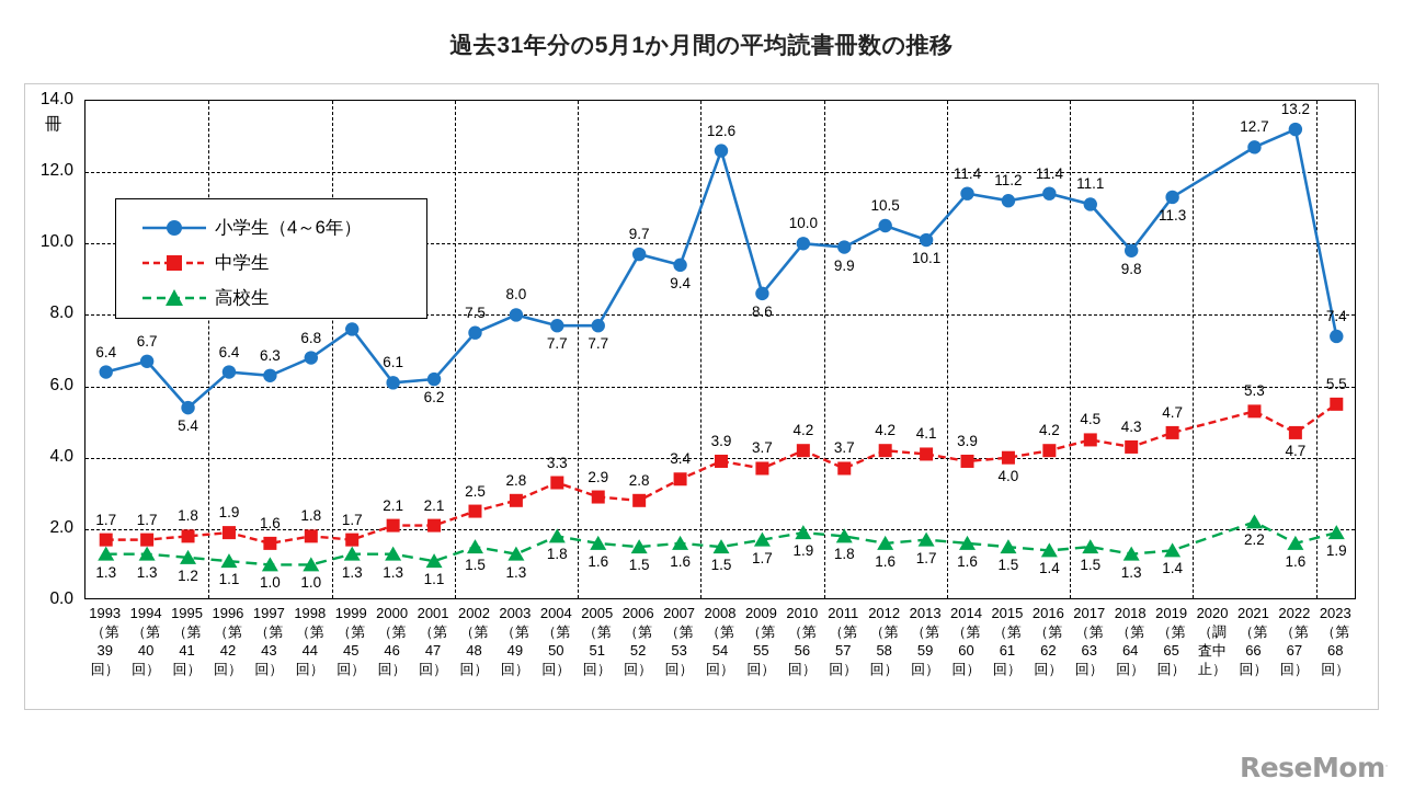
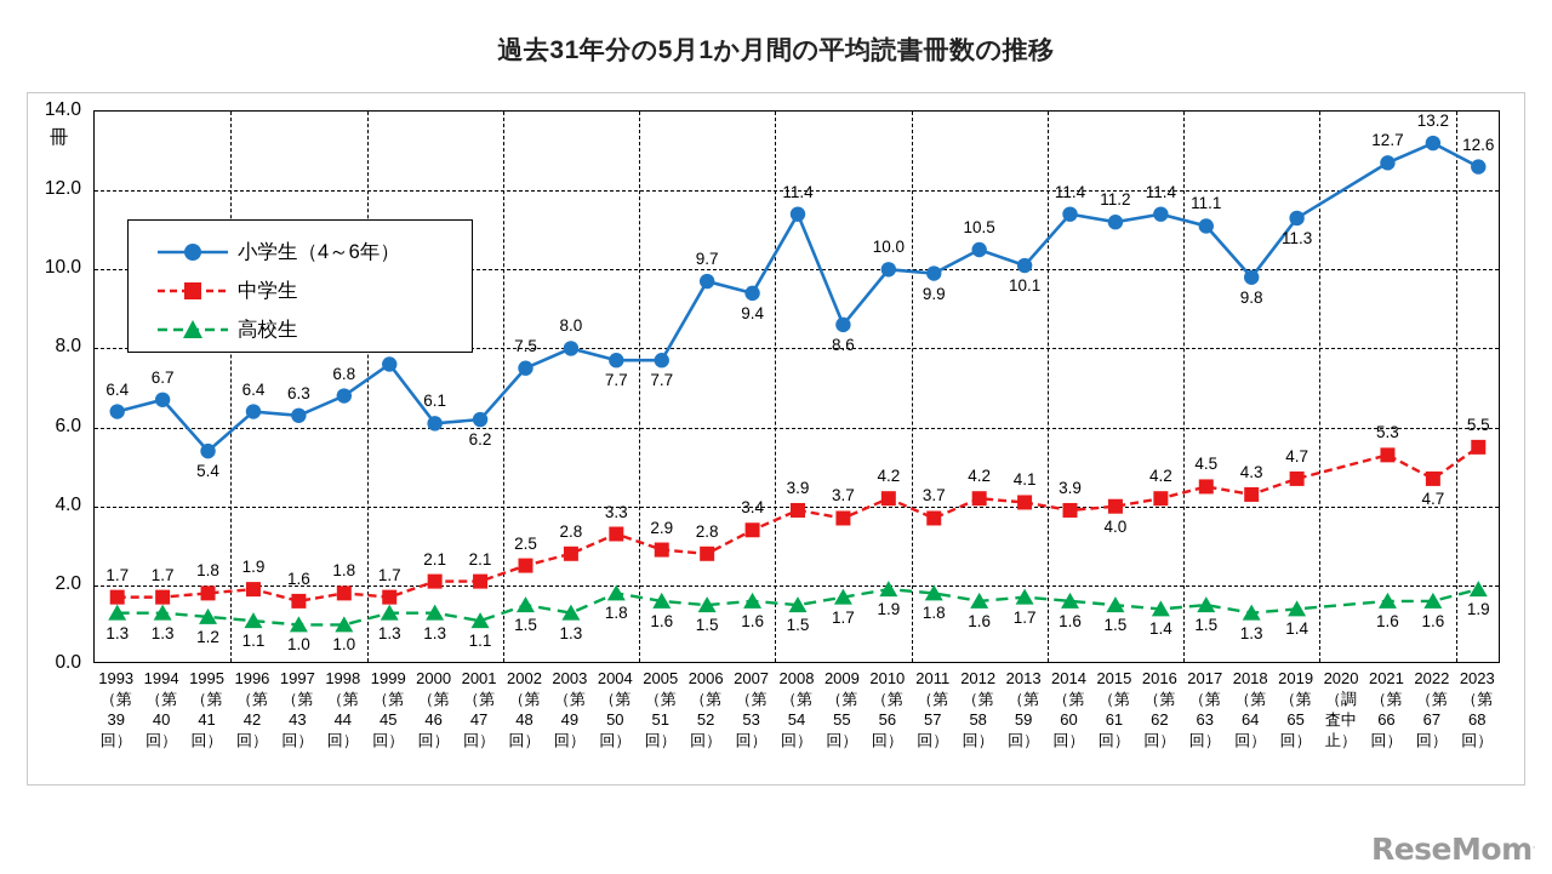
小学生（4～6年）/2008: 12.6 -> 11.4
高校生/2021: 2.2 -> 1.6
小学生（4～6年）/2023: 7.4 -> 12.6
